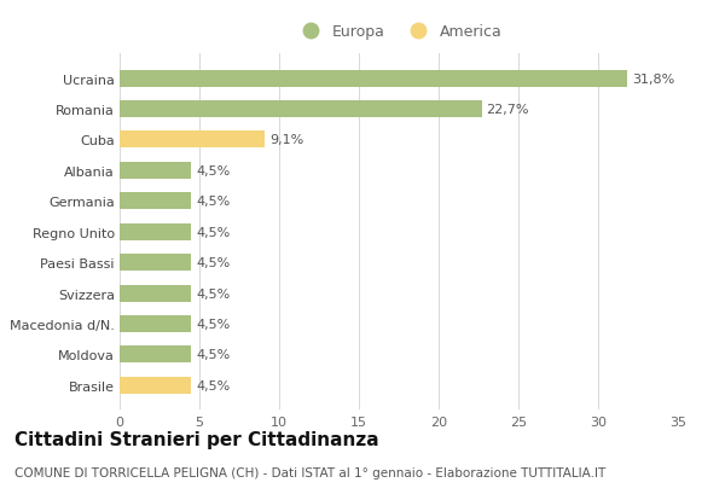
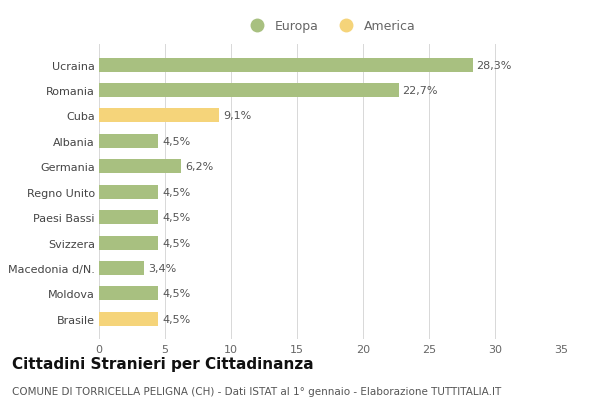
Ucraina: 31,8% -> 28,3%
Germania: 4,5% -> 6,2%
Macedonia d/N.: 4,5% -> 3,4%
